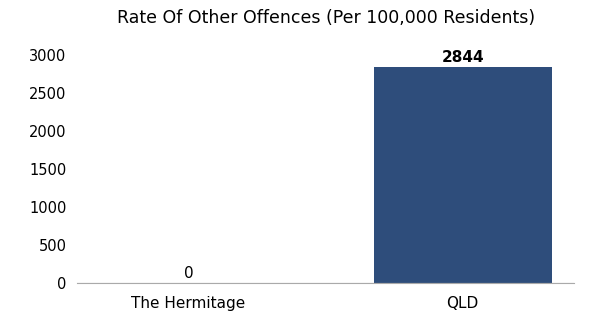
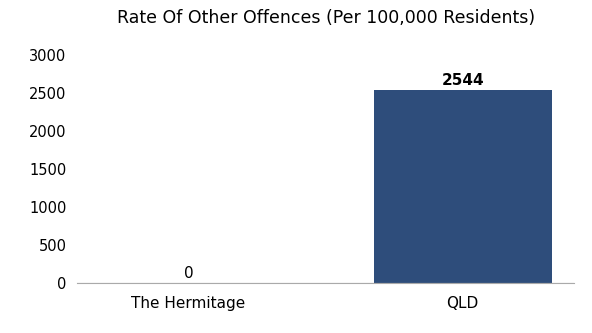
QLD: 2844 -> 2544
